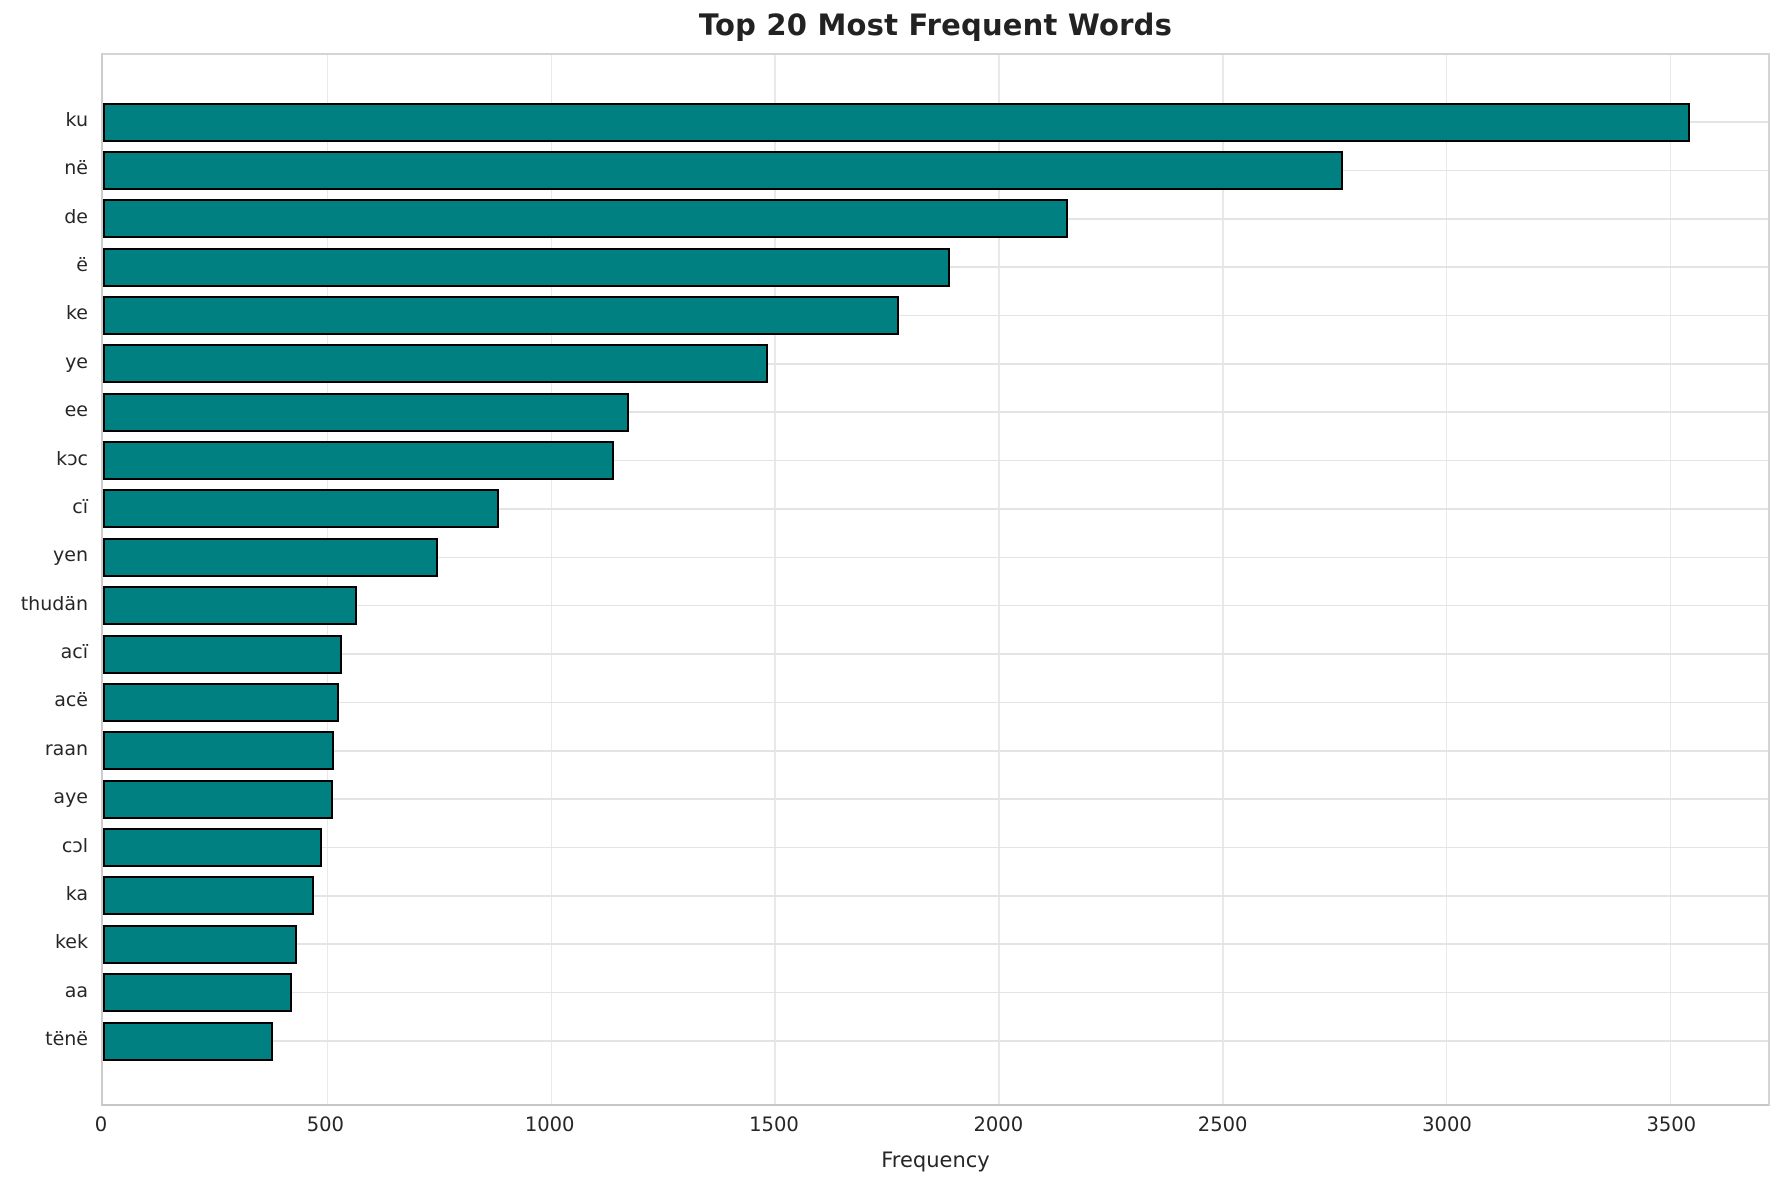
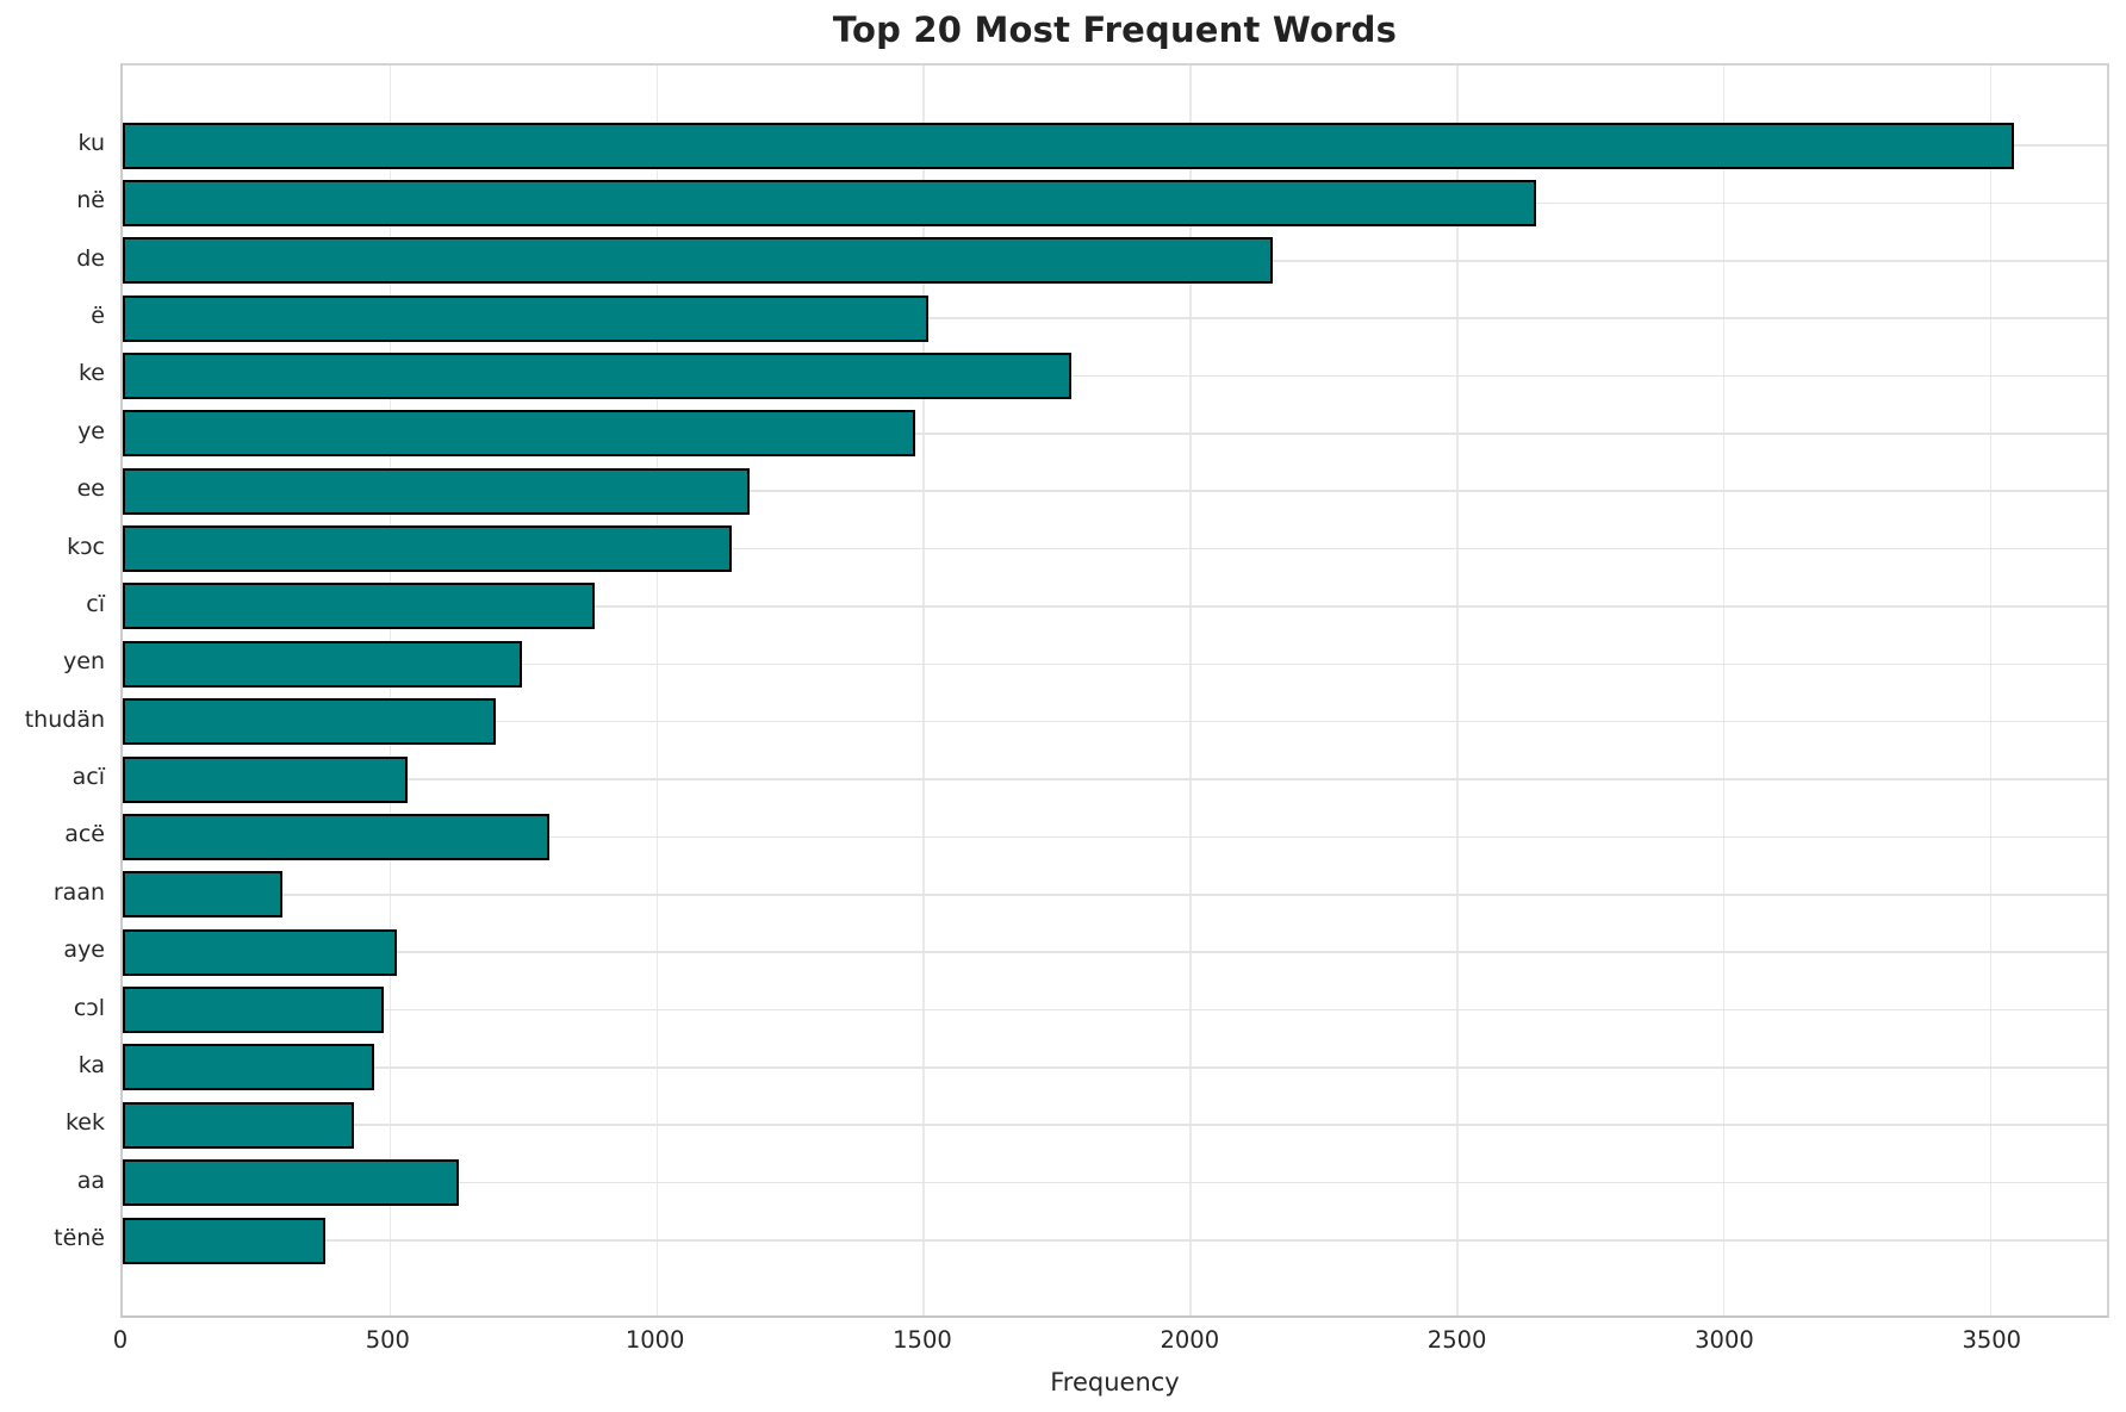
në: 2770 -> 2650
ë: 1890 -> 1510
thudän: 570 -> 700
acë: 530 -> 800
raan: 520 -> 300
aa: 420 -> 630
